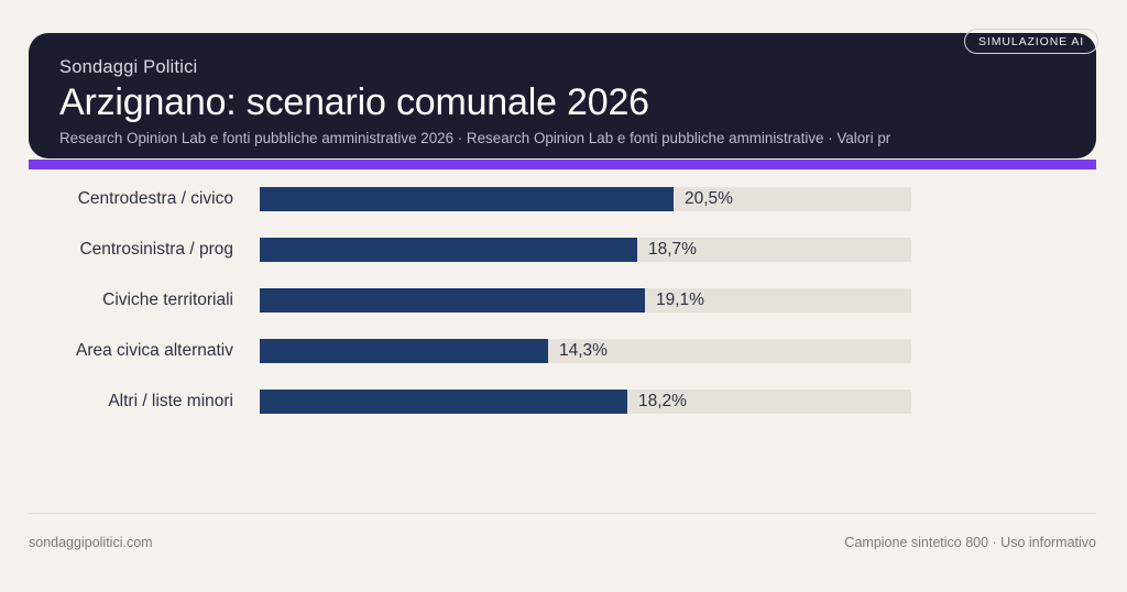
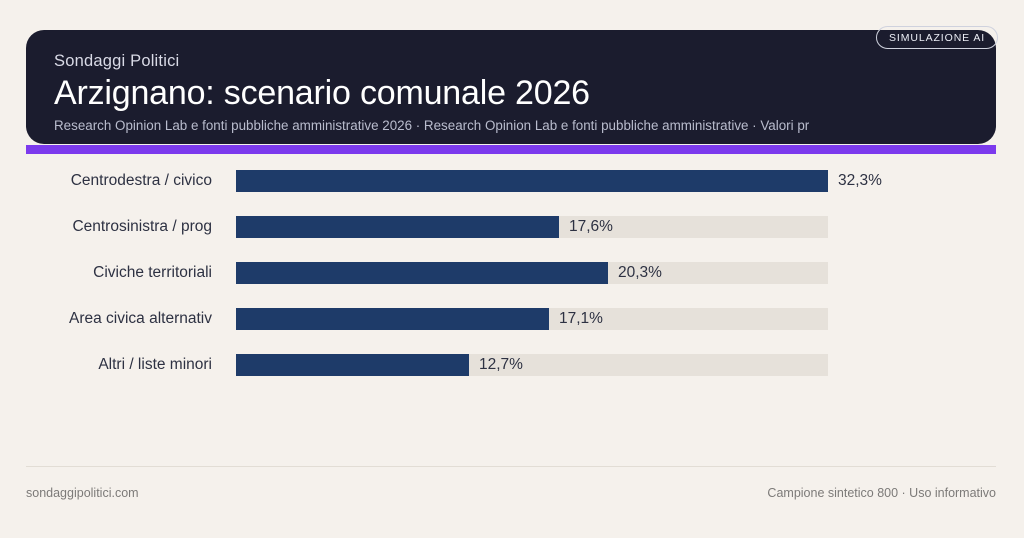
Centrodestra / civico: 20,5% -> 32,3%
Centrosinistra / prog: 18,7% -> 17,6%
Civiche territoriali: 19,1% -> 20,3%
Area civica alternativ: 14,3% -> 17,1%
Altri / liste minori: 18,2% -> 12,7%
